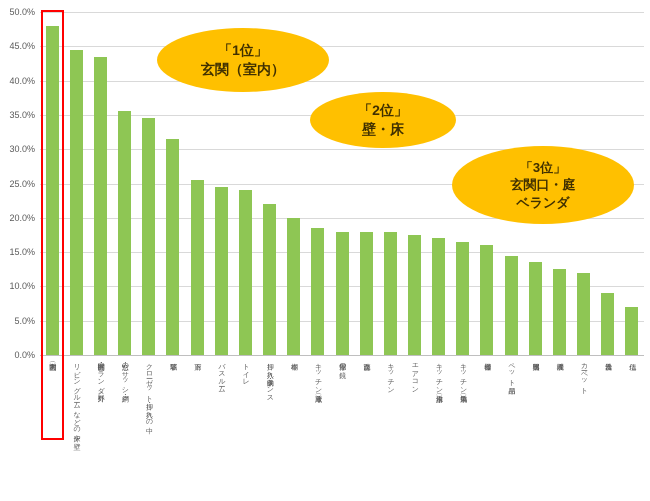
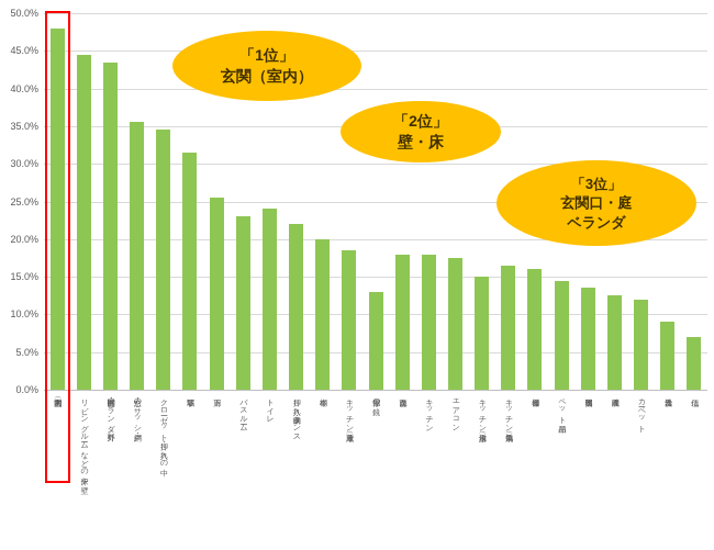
バスルーム: 24% -> 23%
部屋の鏡: 18% -> 13%
キッチン（排水溝）: 17% -> 15%
